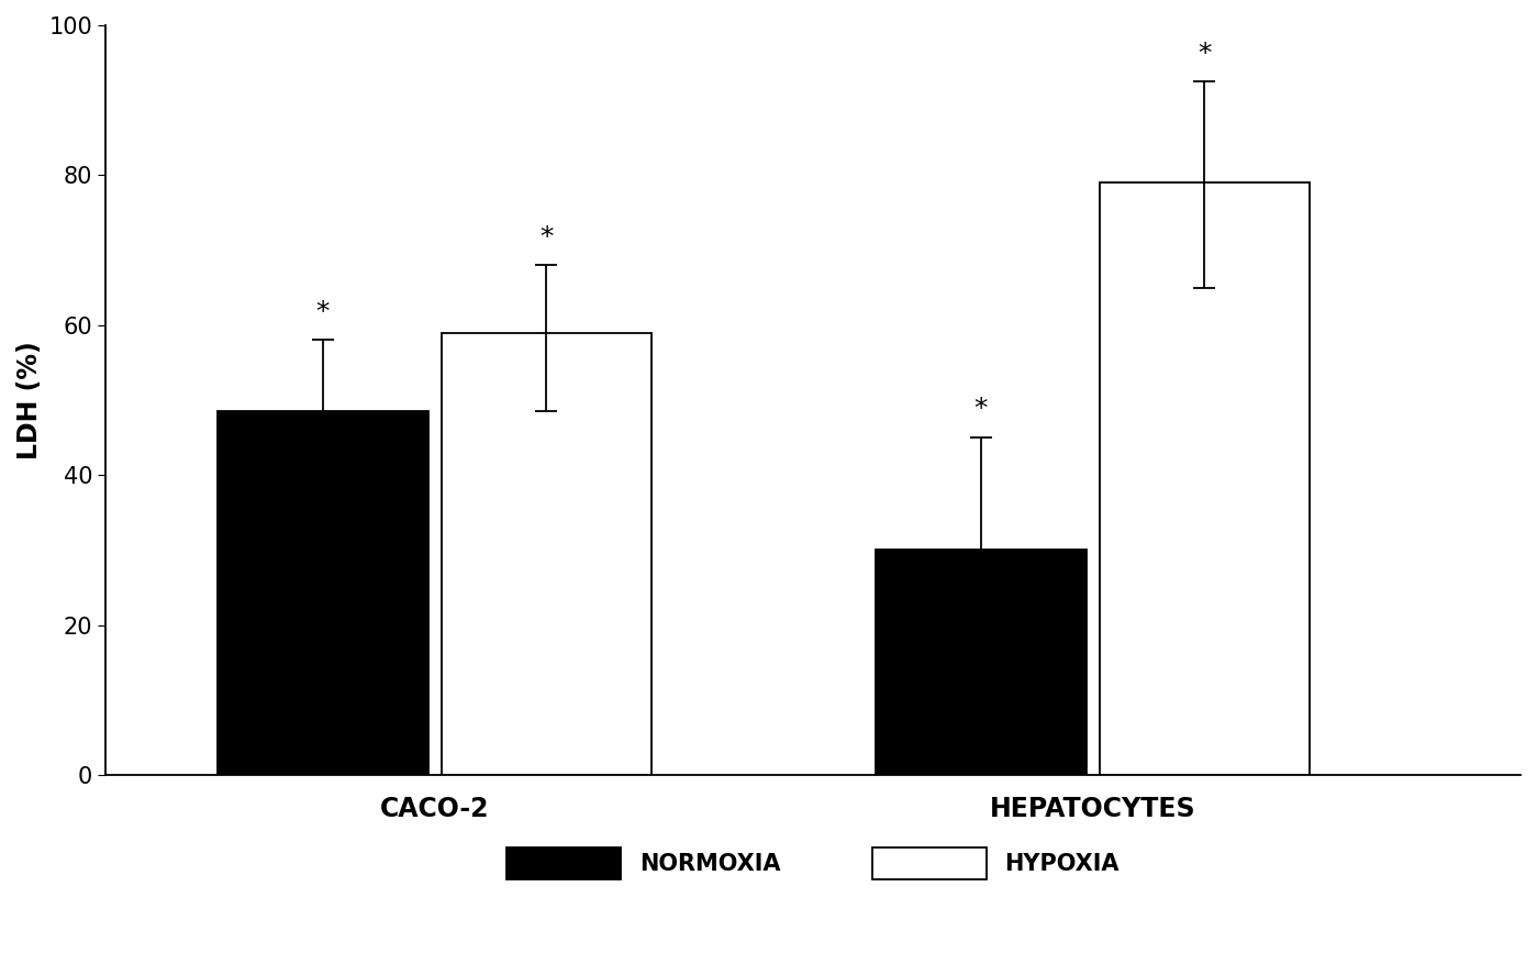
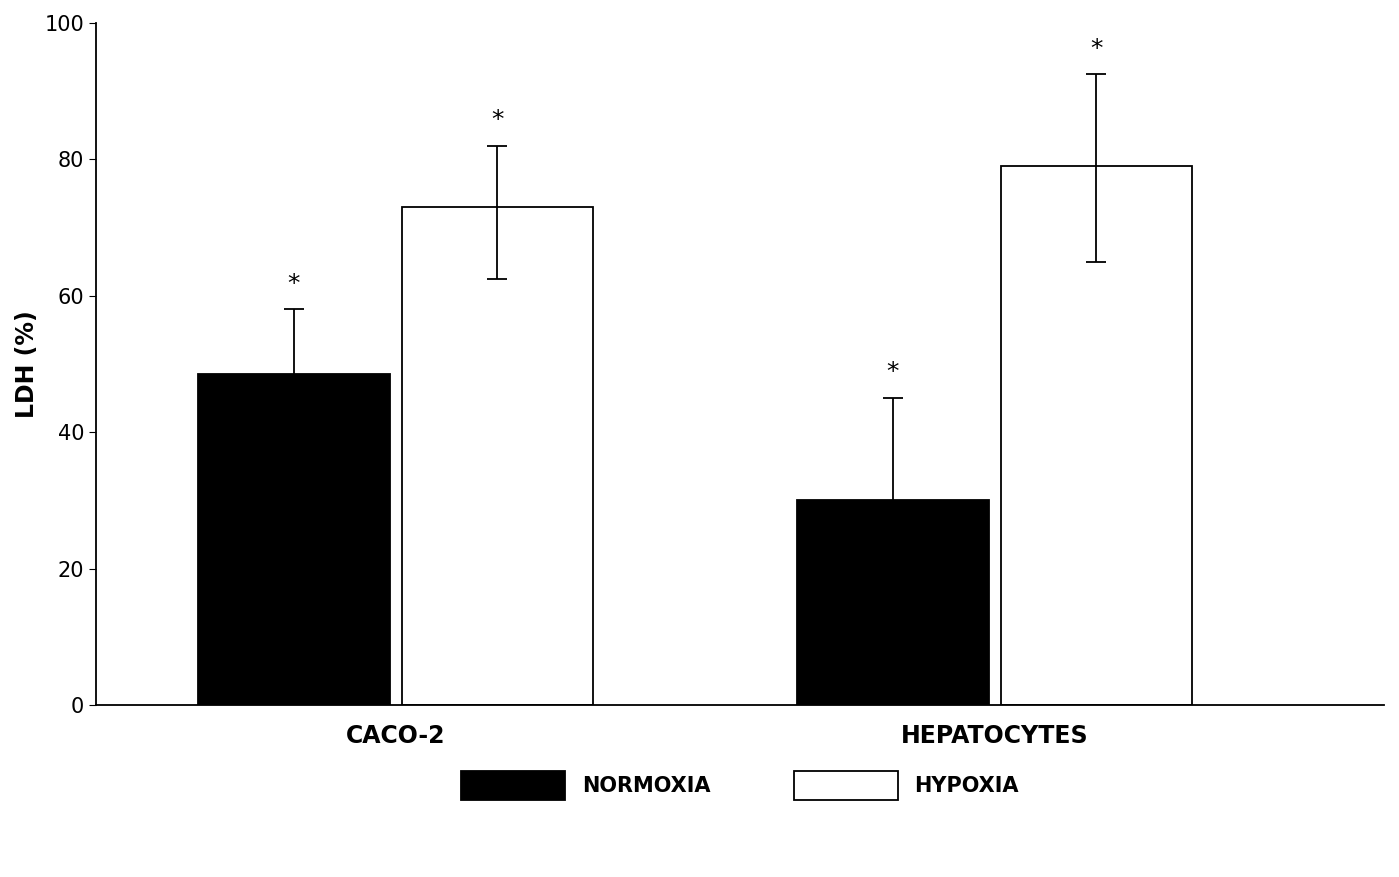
HYPOXIA/CACO-2: 59 -> 73
